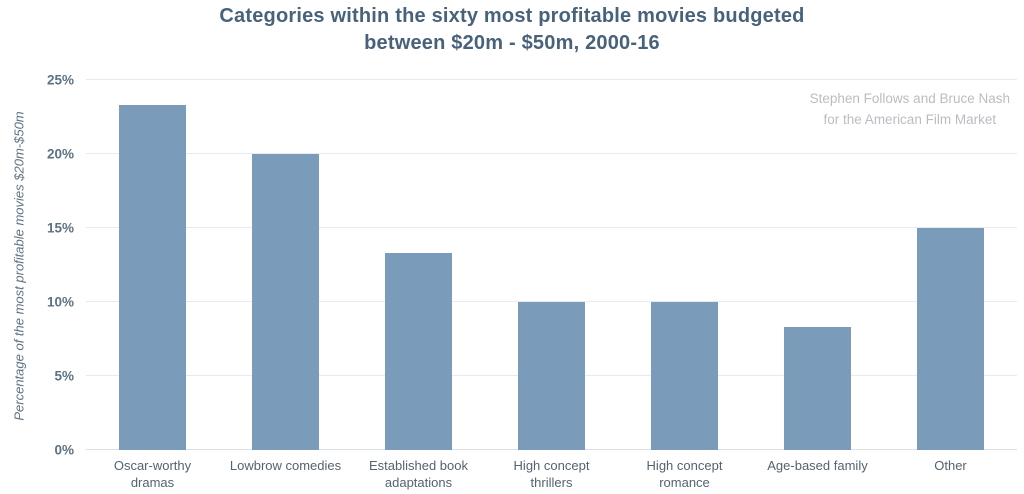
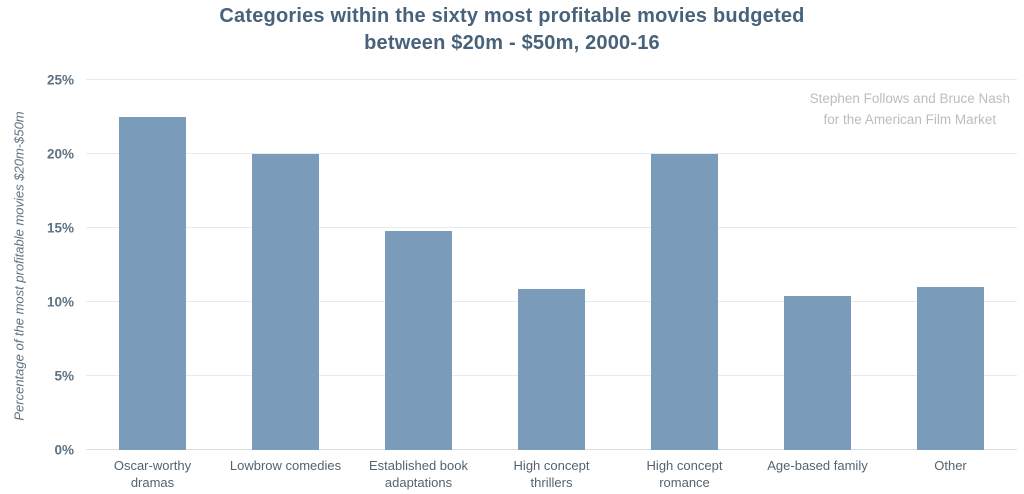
Oscar-worthy dramas: 23.3% -> 22.5%
Established book adaptations: 13.3% -> 14.8%
High concept thrillers: 10.0% -> 10.9%
High concept romance: 10.0% -> 20.0%
Age-based family: 8.3% -> 10.4%
Other: 15.0% -> 11.0%
